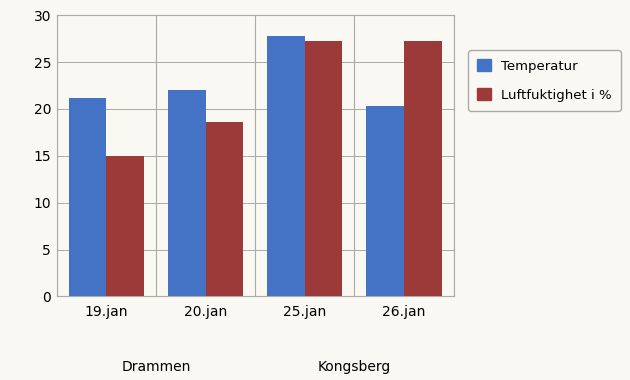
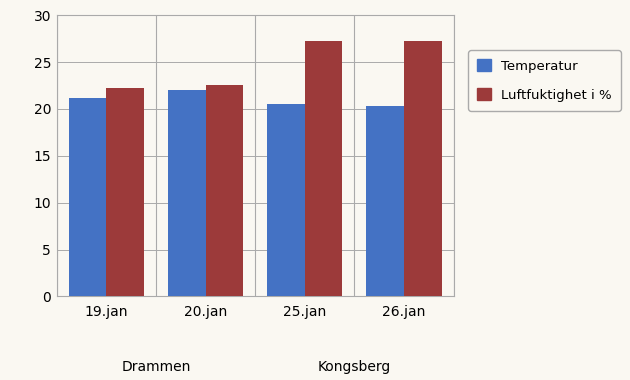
Luftfuktighet i %/19.jan: 15.0 -> 22.2
Luftfuktighet i %/20.jan: 18.6 -> 22.5
Temperatur/25.jan: 27.8 -> 20.5
